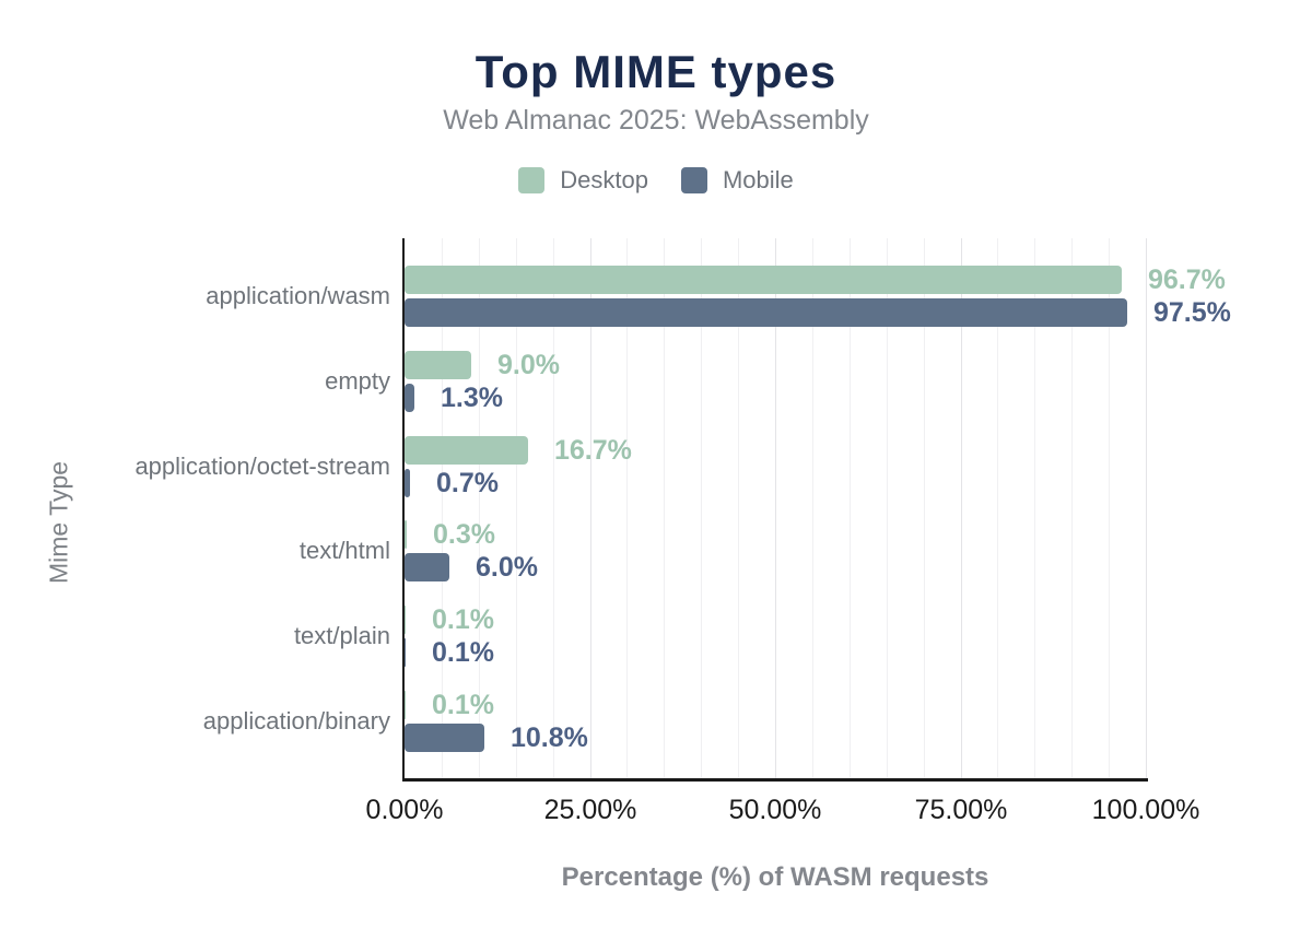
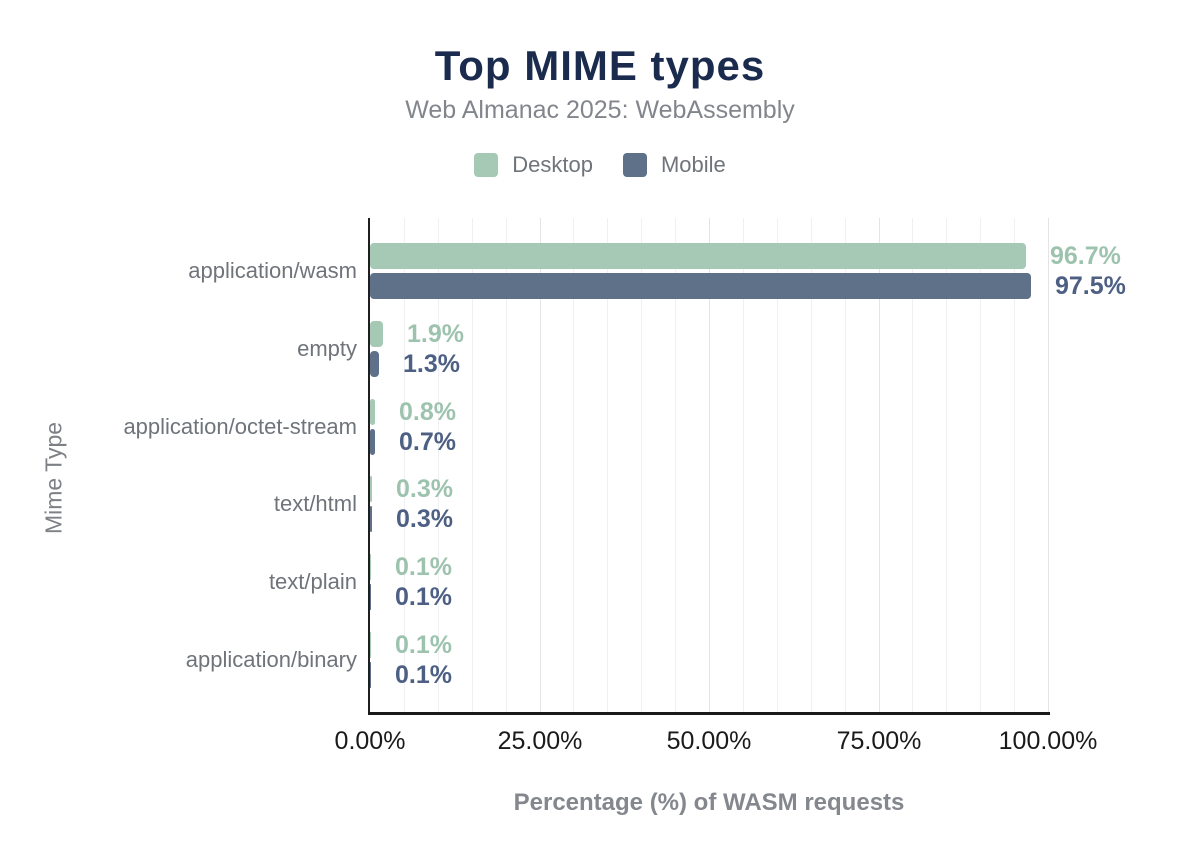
Desktop/empty: 9.0% -> 1.9%
Desktop/application/octet-stream: 16.7% -> 0.8%
Mobile/text/html: 6.0% -> 0.3%
Mobile/application/binary: 10.8% -> 0.1%
